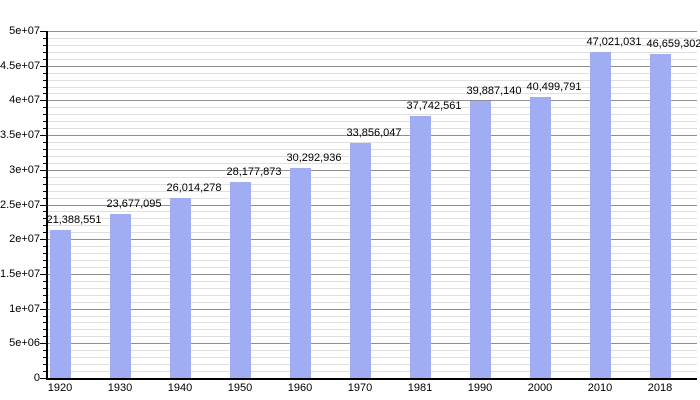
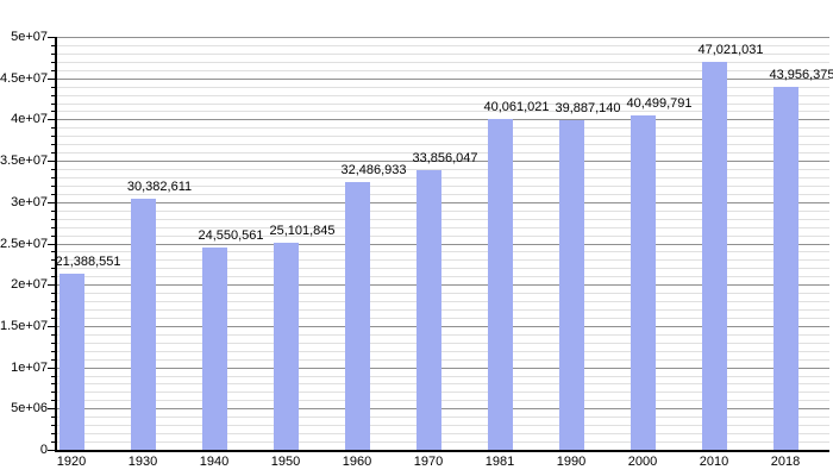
1930: 23,677,095 -> 30,382,611
1940: 26,014,278 -> 24,550,561
1950: 28,177,873 -> 25,101,845
1960: 30,292,936 -> 32,486,933
1981: 37,742,561 -> 40,061,021
2018: 46,659,302 -> 43,956,375
